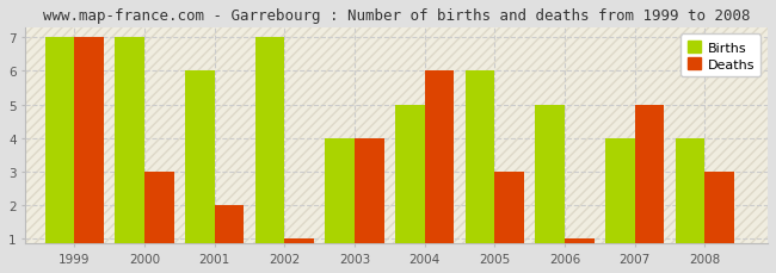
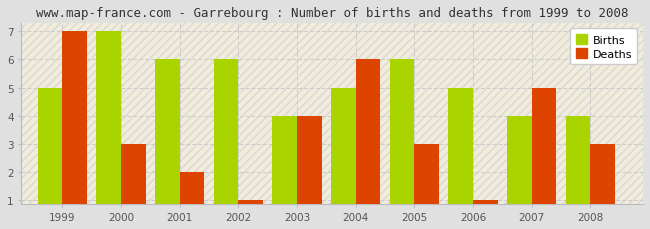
Births/1999: 7 -> 5
Births/2002: 7 -> 6
